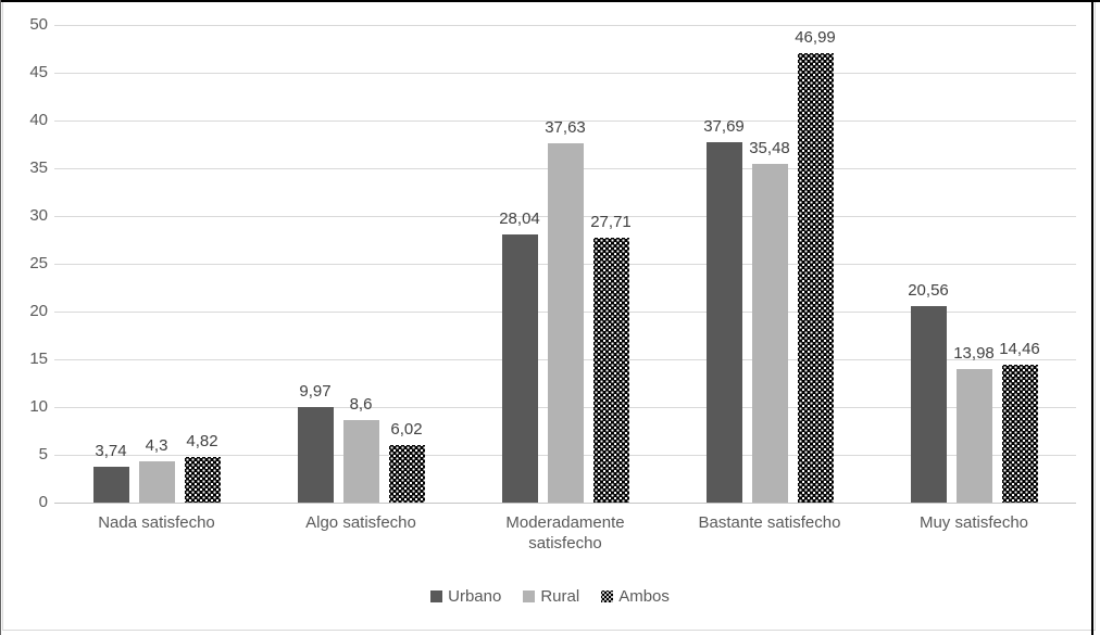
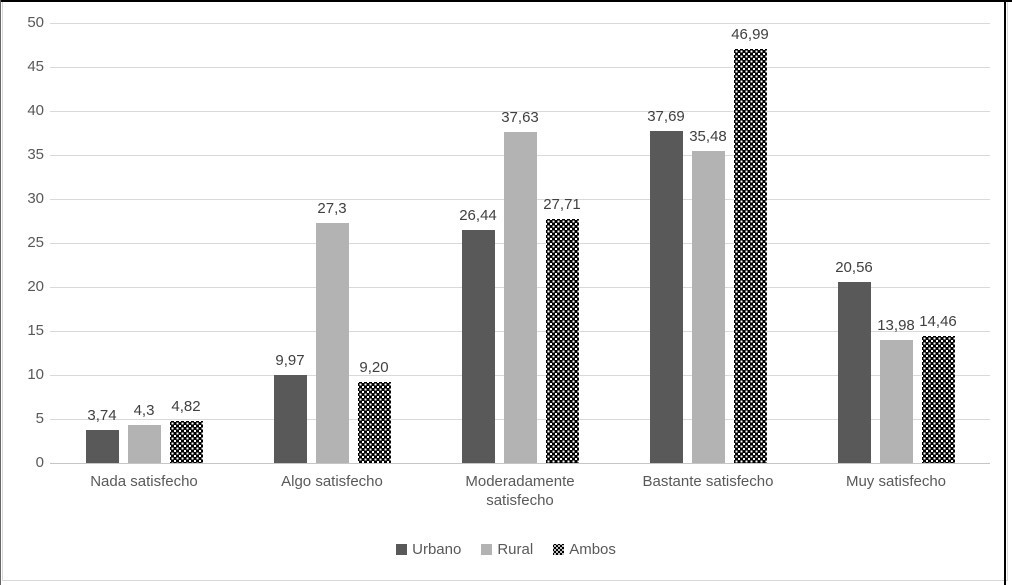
Rural/Algo satisfecho: 8,6 -> 27,3
Ambos/Algo satisfecho: 6,02 -> 9,20
Urbano/Moderadamente satisfecho: 28,04 -> 26,44
